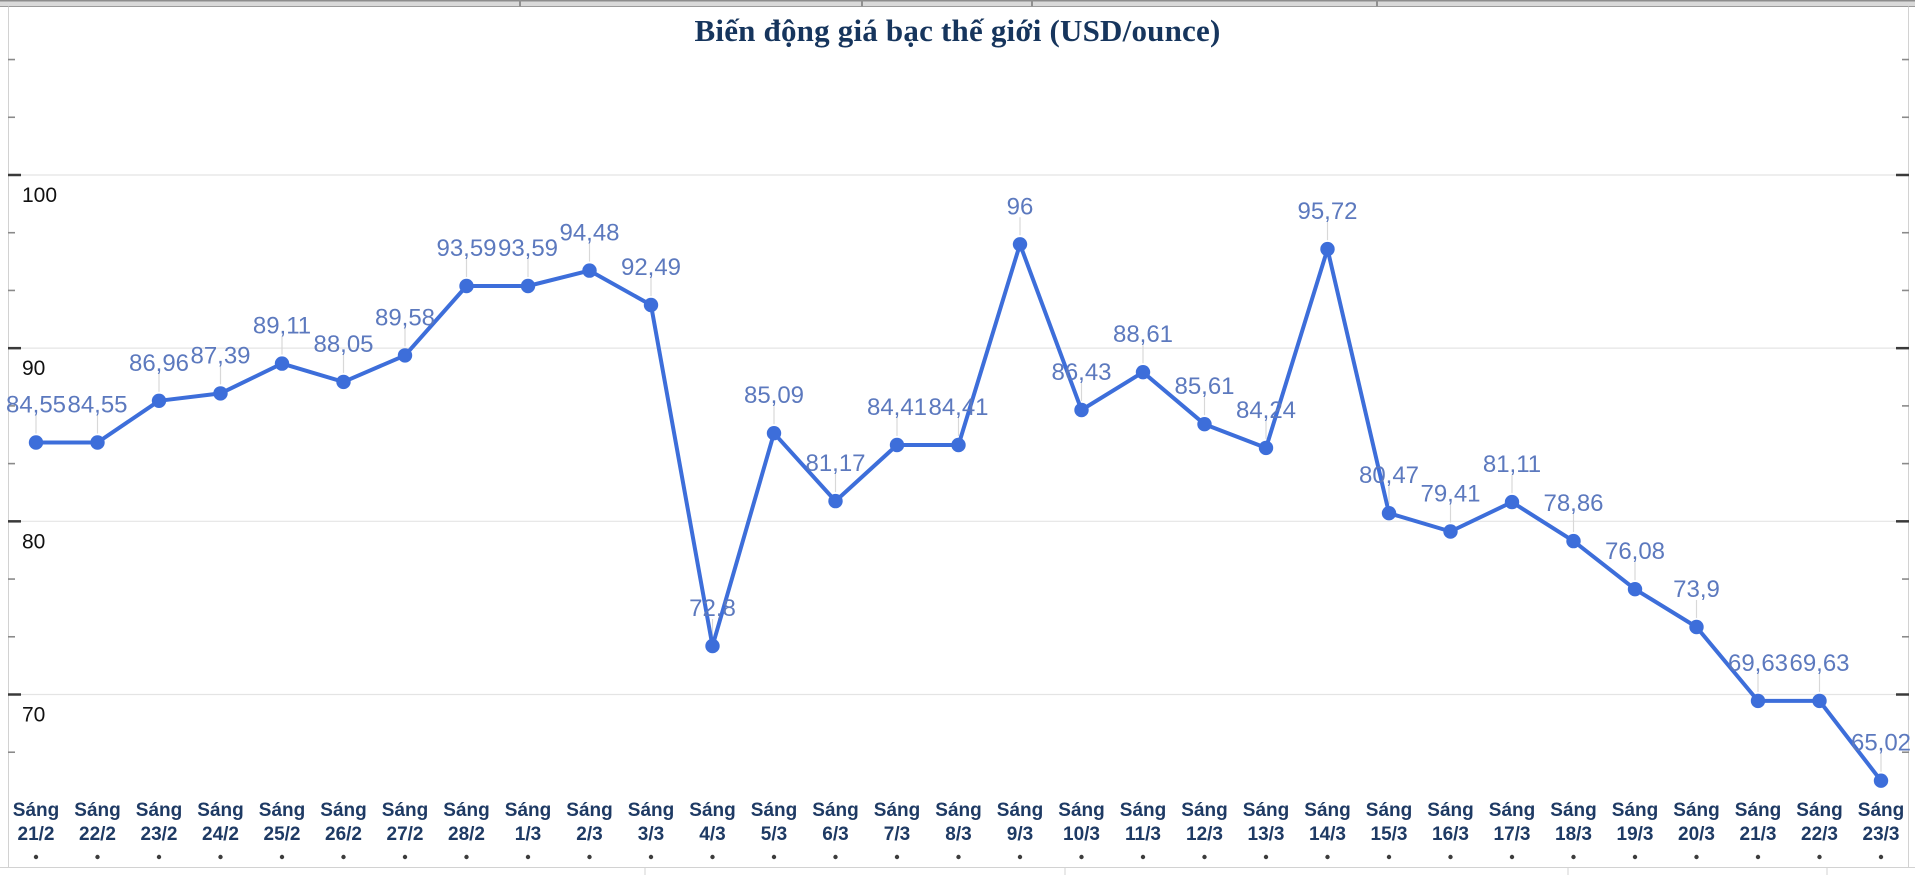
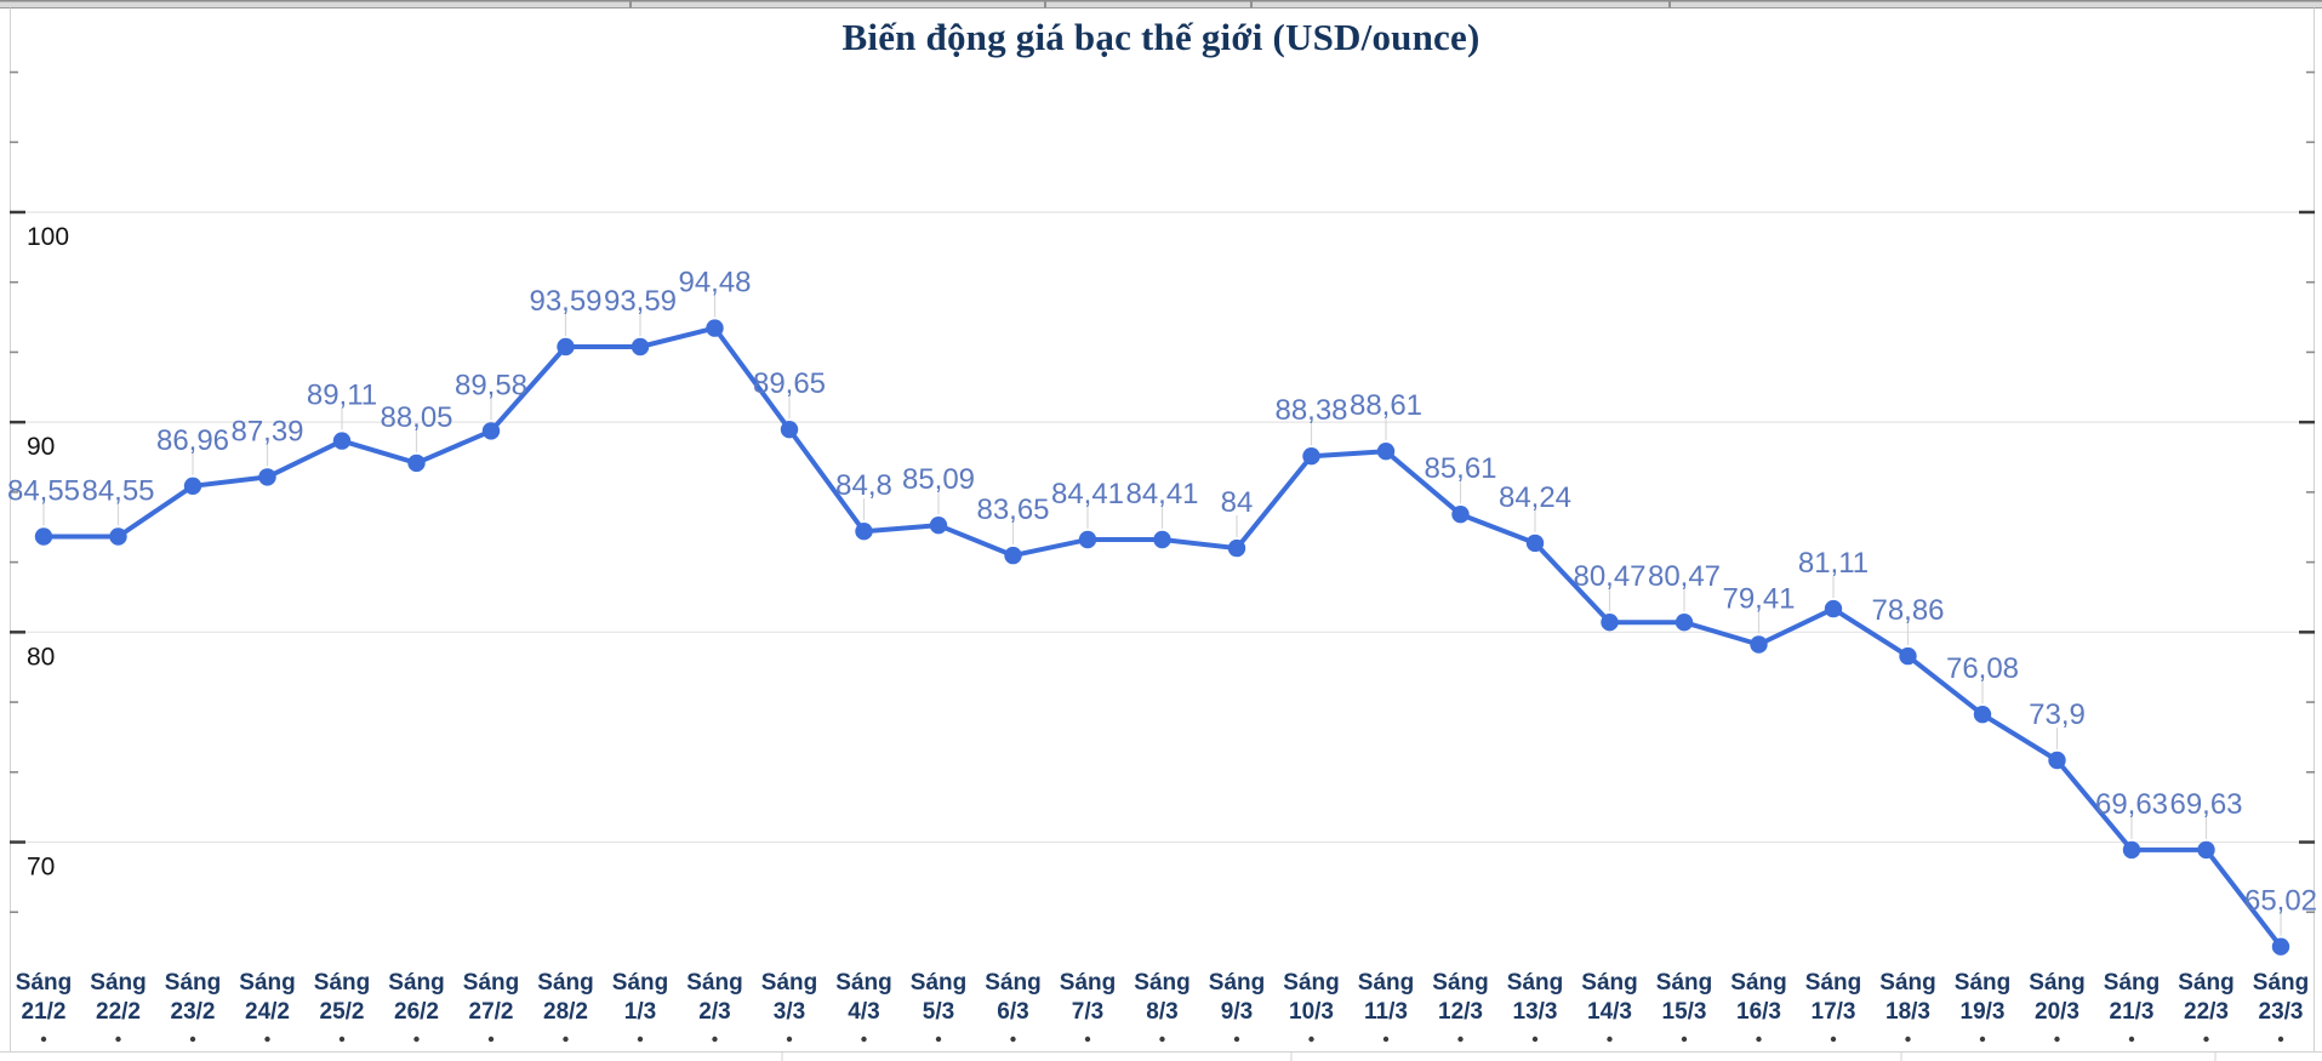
Sáng 3/3: 92,49 -> 89,65
Sáng 4/3: 72,8 -> 84,8
Sáng 6/3: 81,17 -> 83,65
Sáng 9/3: 96 -> 84
Sáng 10/3: 86,43 -> 88,38
Sáng 14/3: 95,72 -> 80,47
